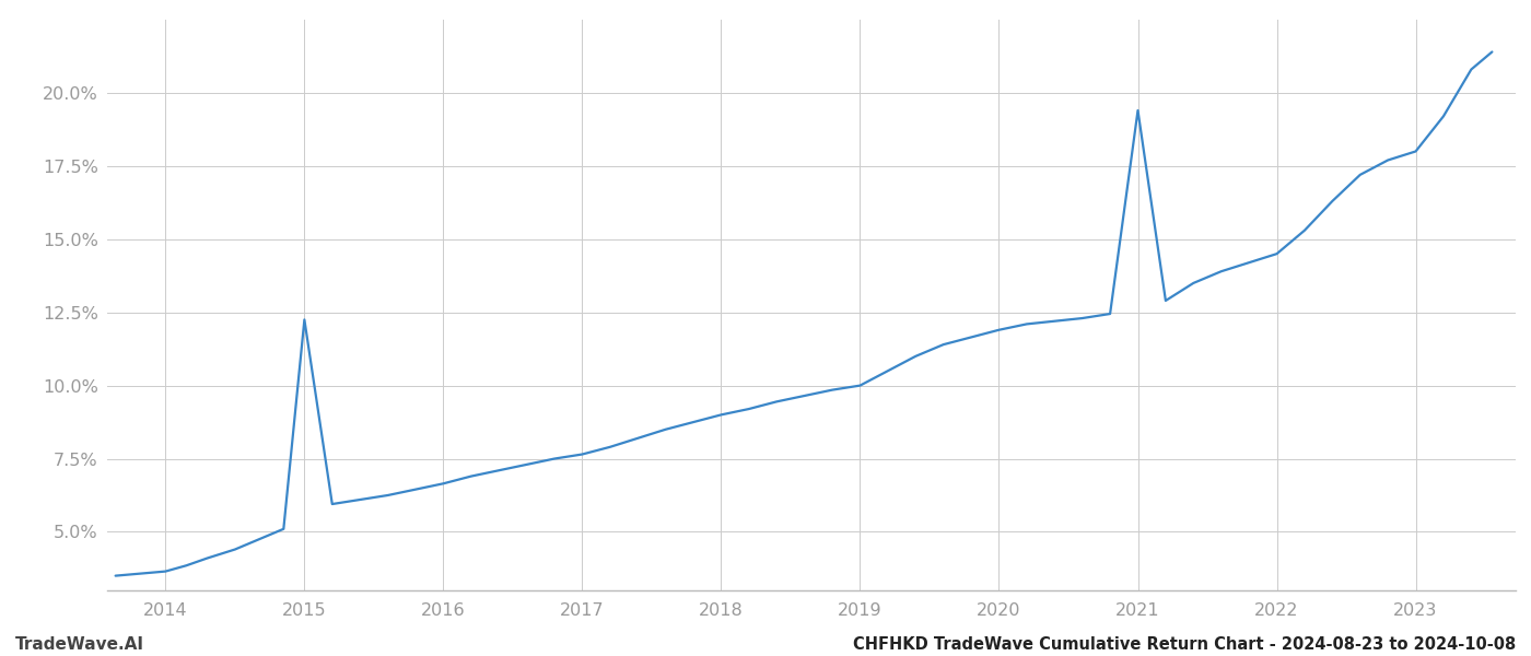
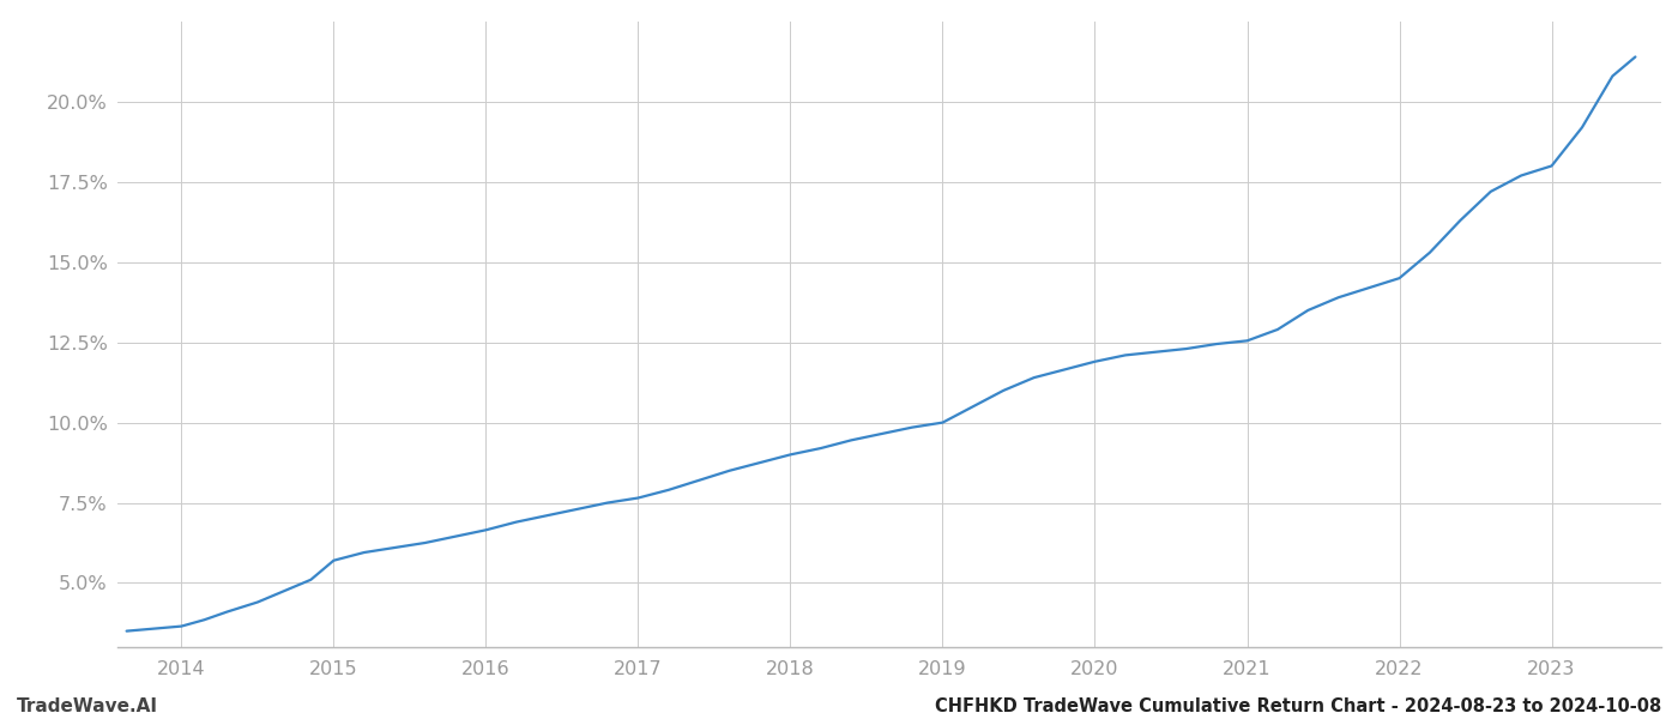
2015: 12.25% -> 5.70%
2021: 19.40% -> 12.55%
